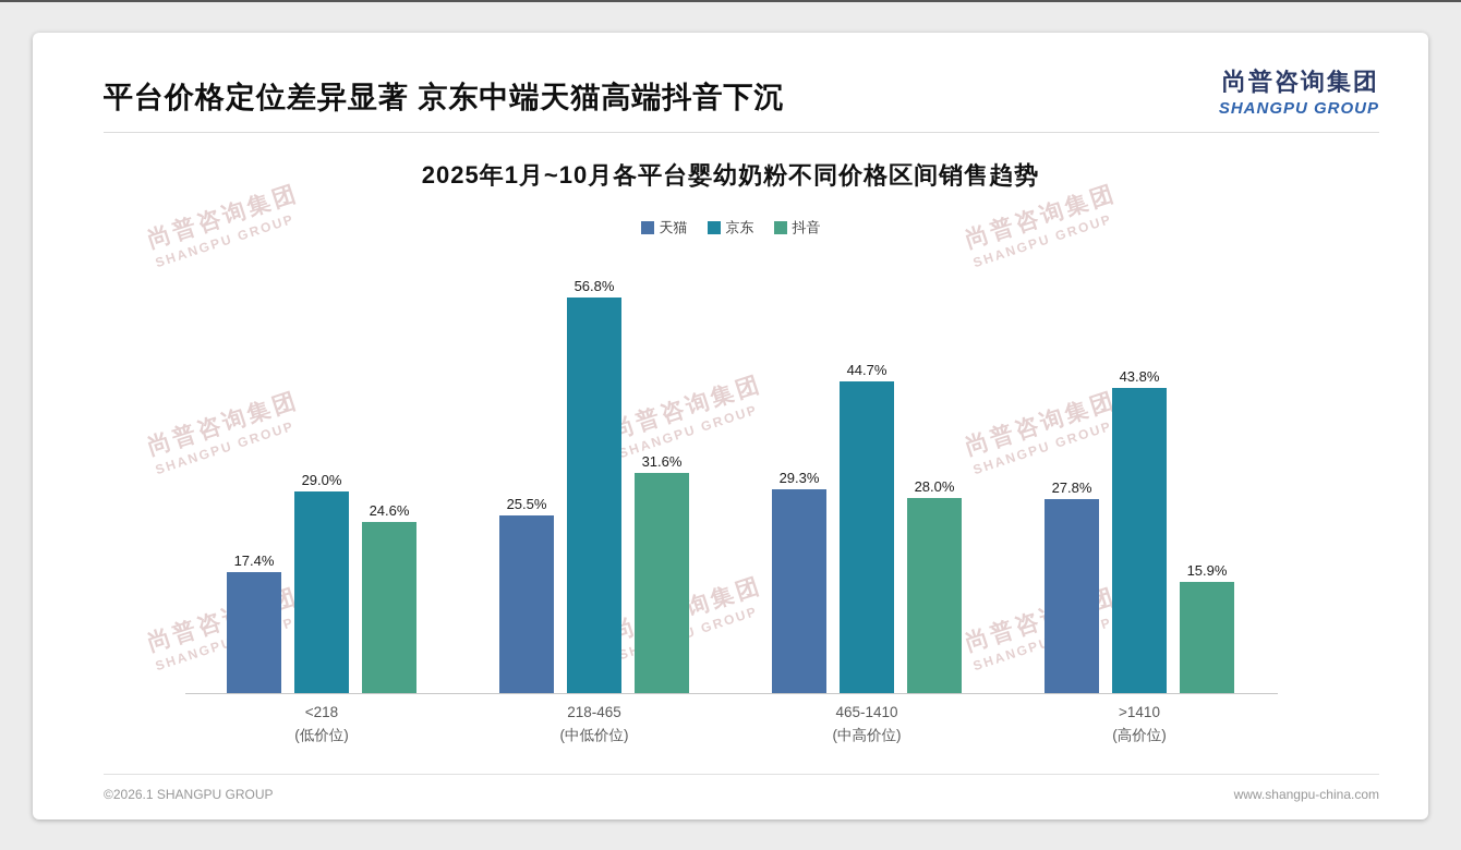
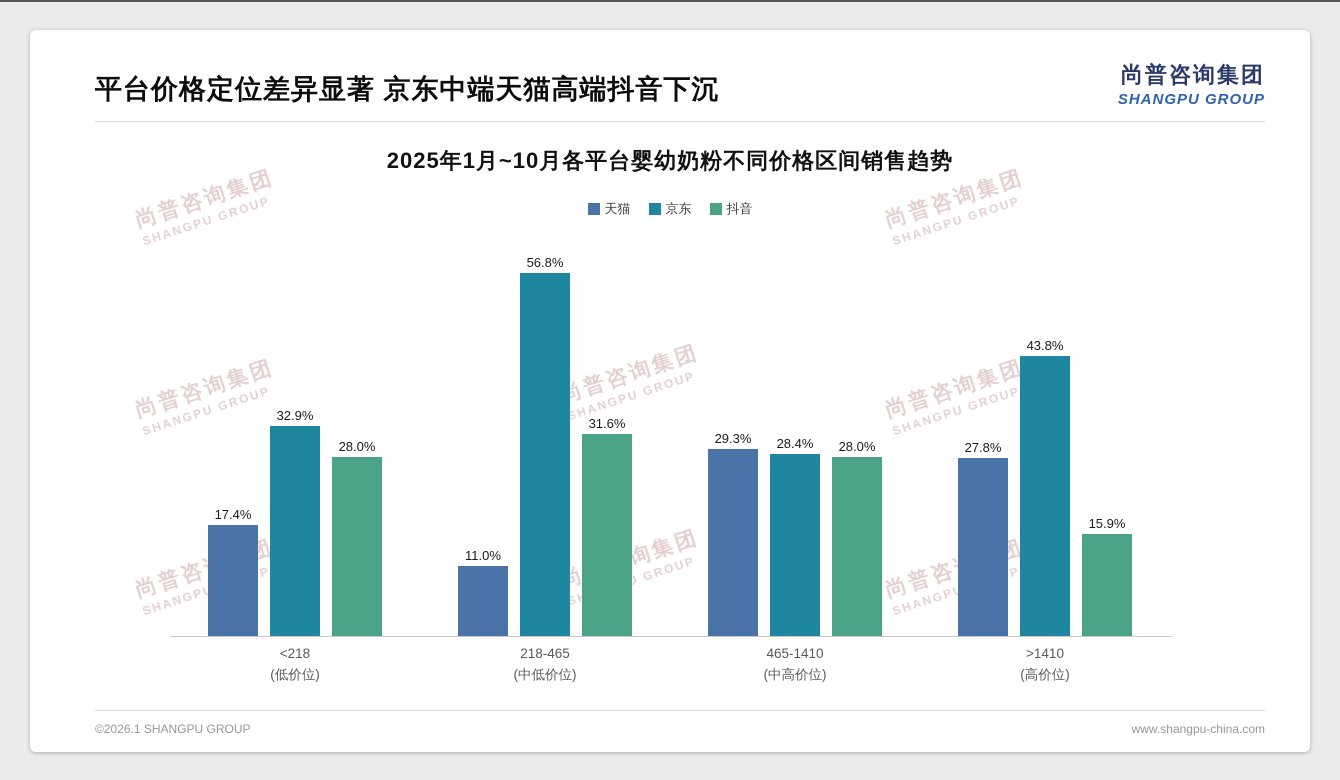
京东/<218: 29.0% -> 32.9%
抖音/<218: 24.6% -> 28.0%
天猫/218-465: 25.5% -> 11.0%
京东/465-1410: 44.7% -> 28.4%
